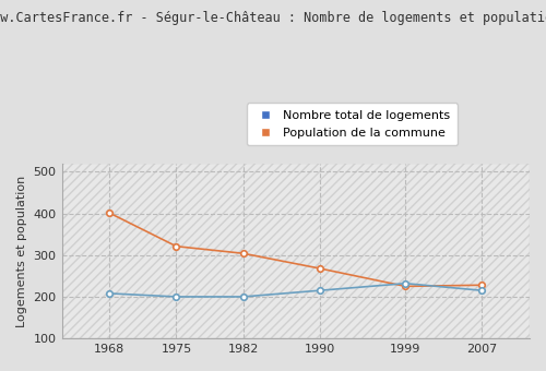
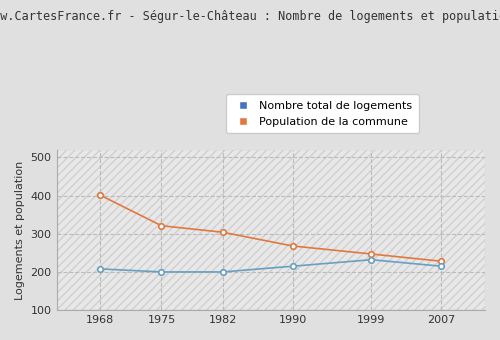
Population de la commune/1999: 225 -> 247
